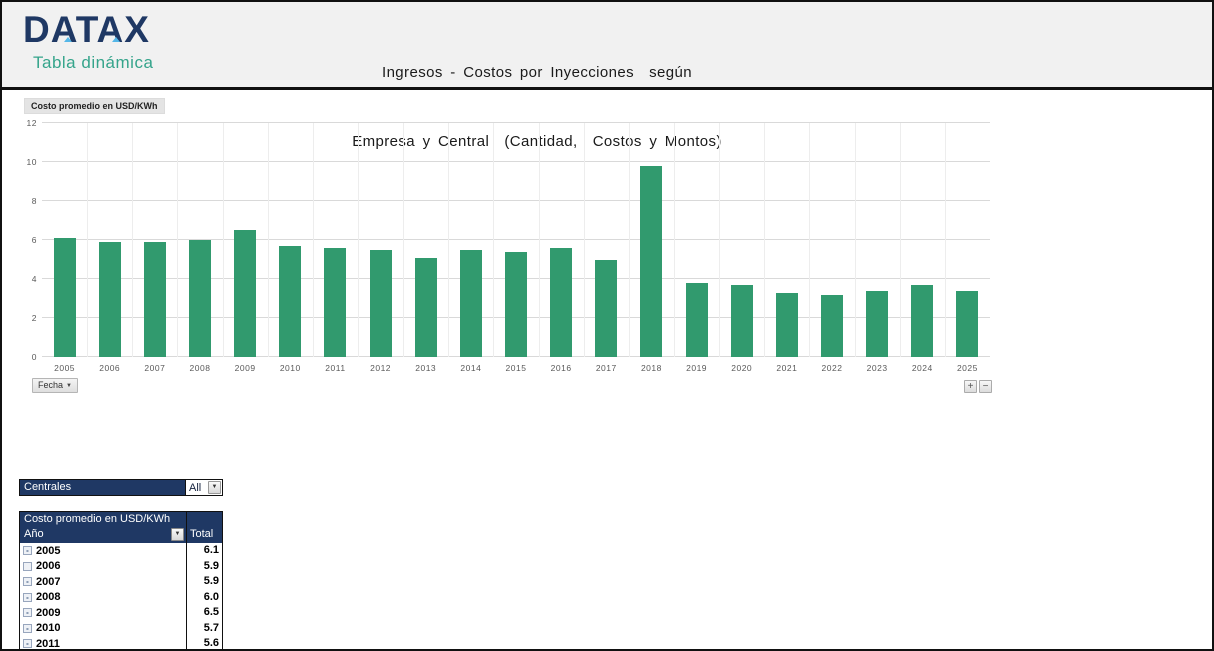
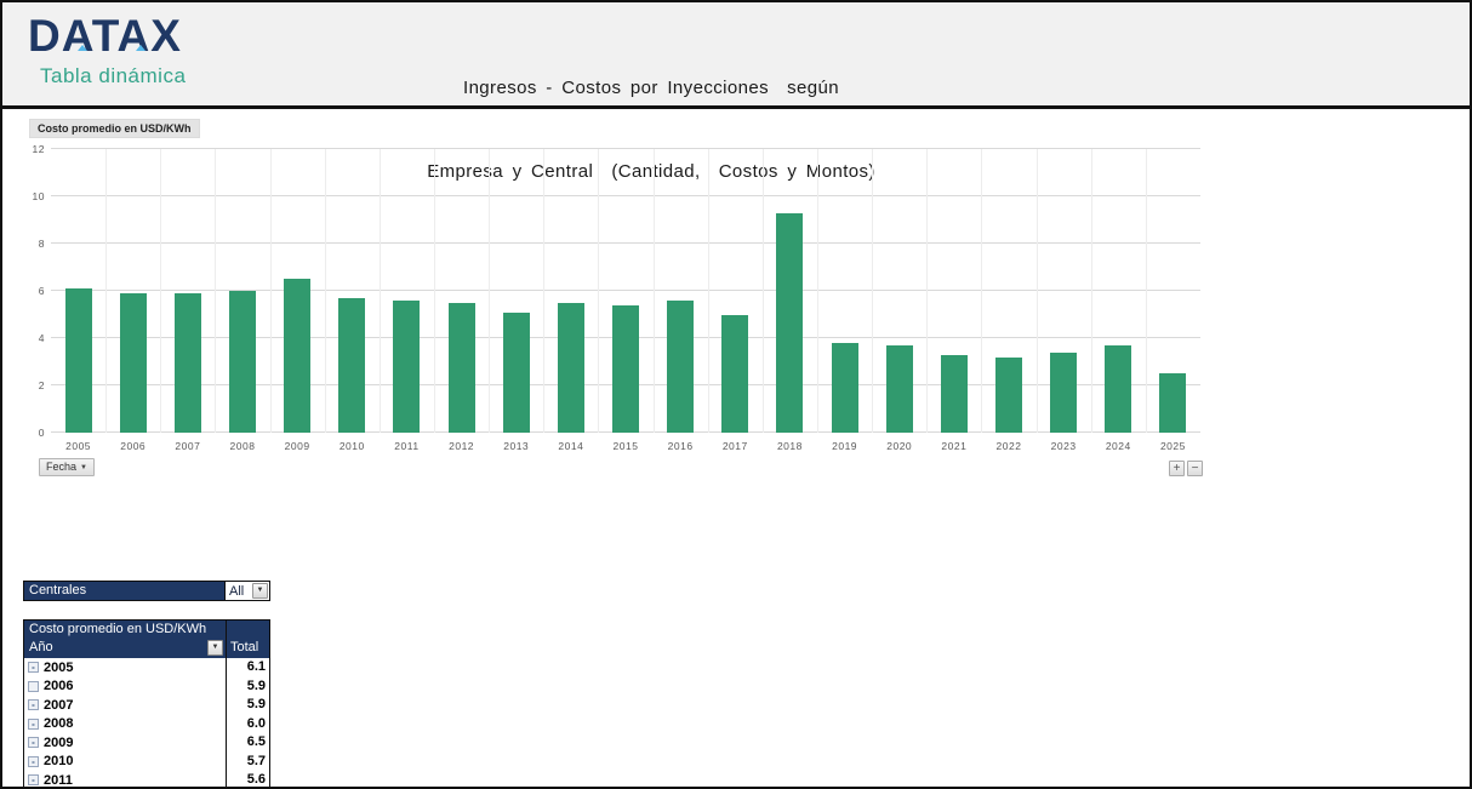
2018: 9.8 -> 9.3
2025: 3.4 -> 2.5
